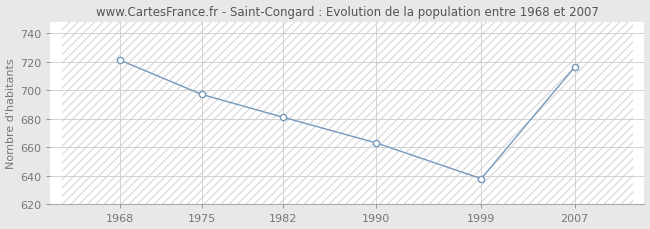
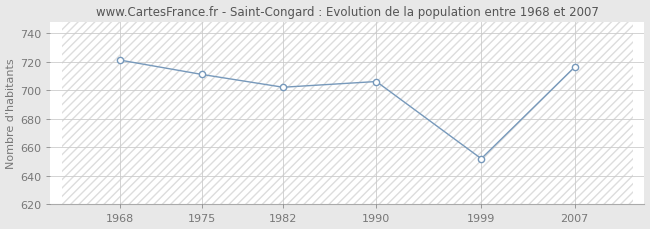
1975: 697 -> 711
1982: 681 -> 702
1990: 663 -> 706
1999: 638 -> 652
